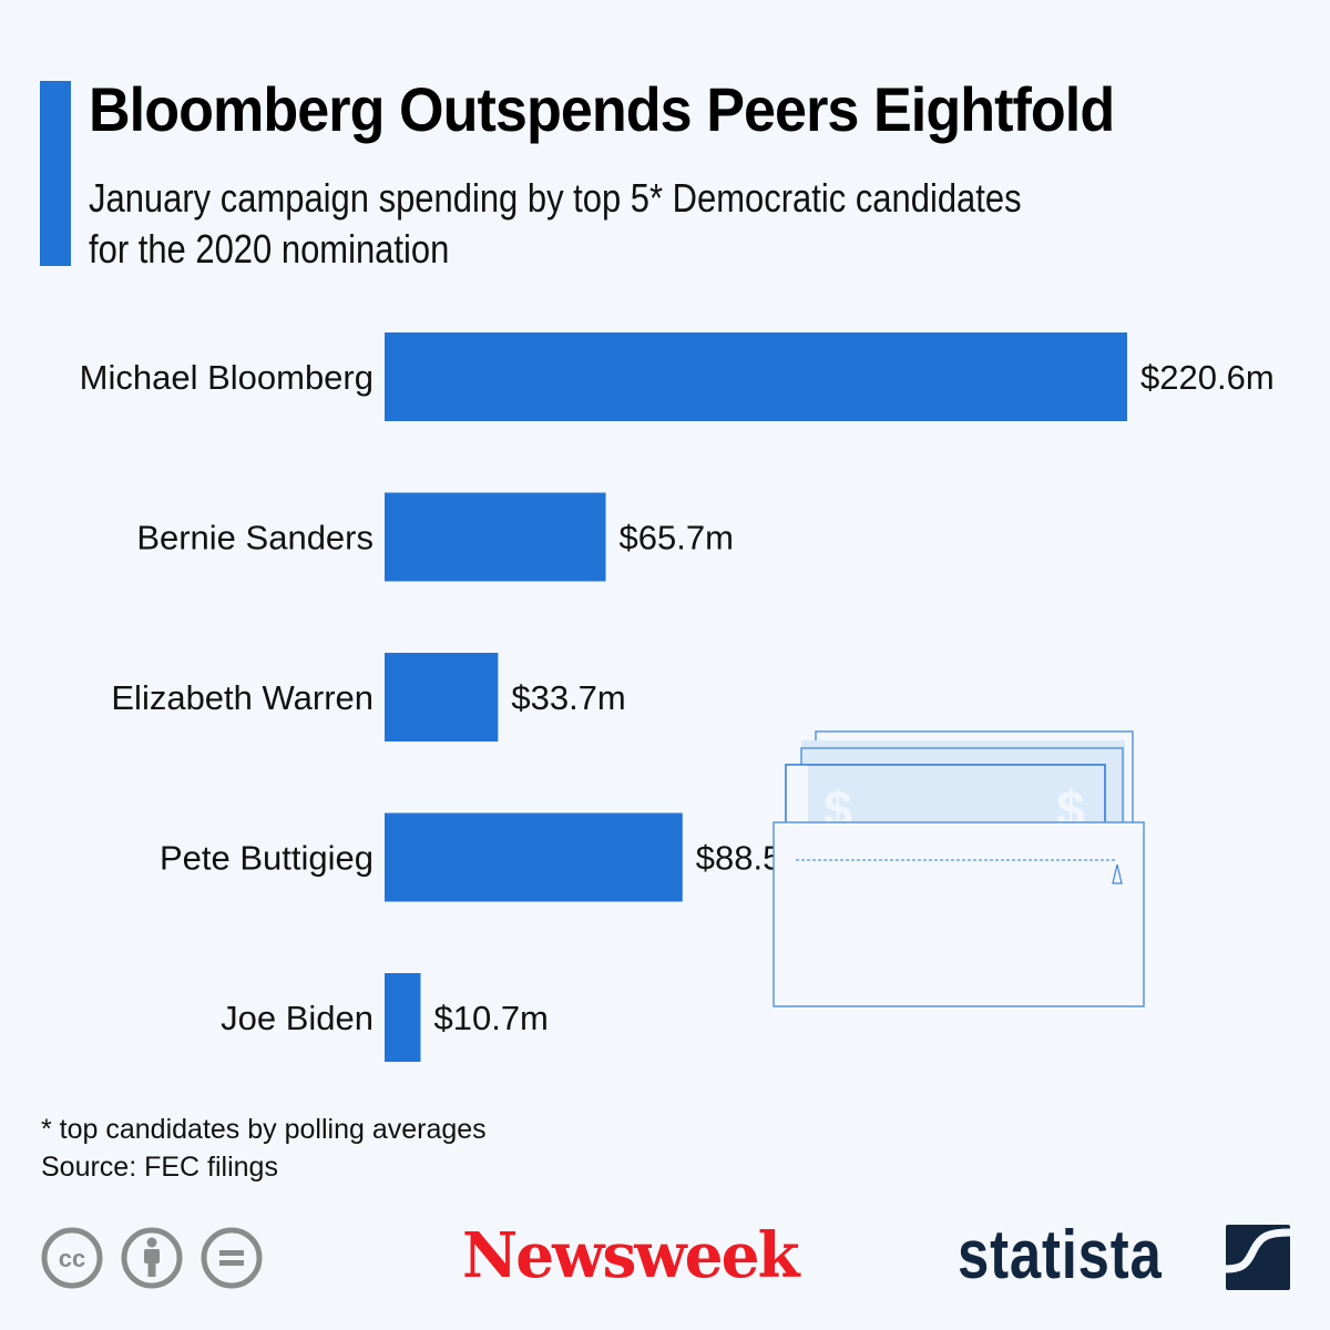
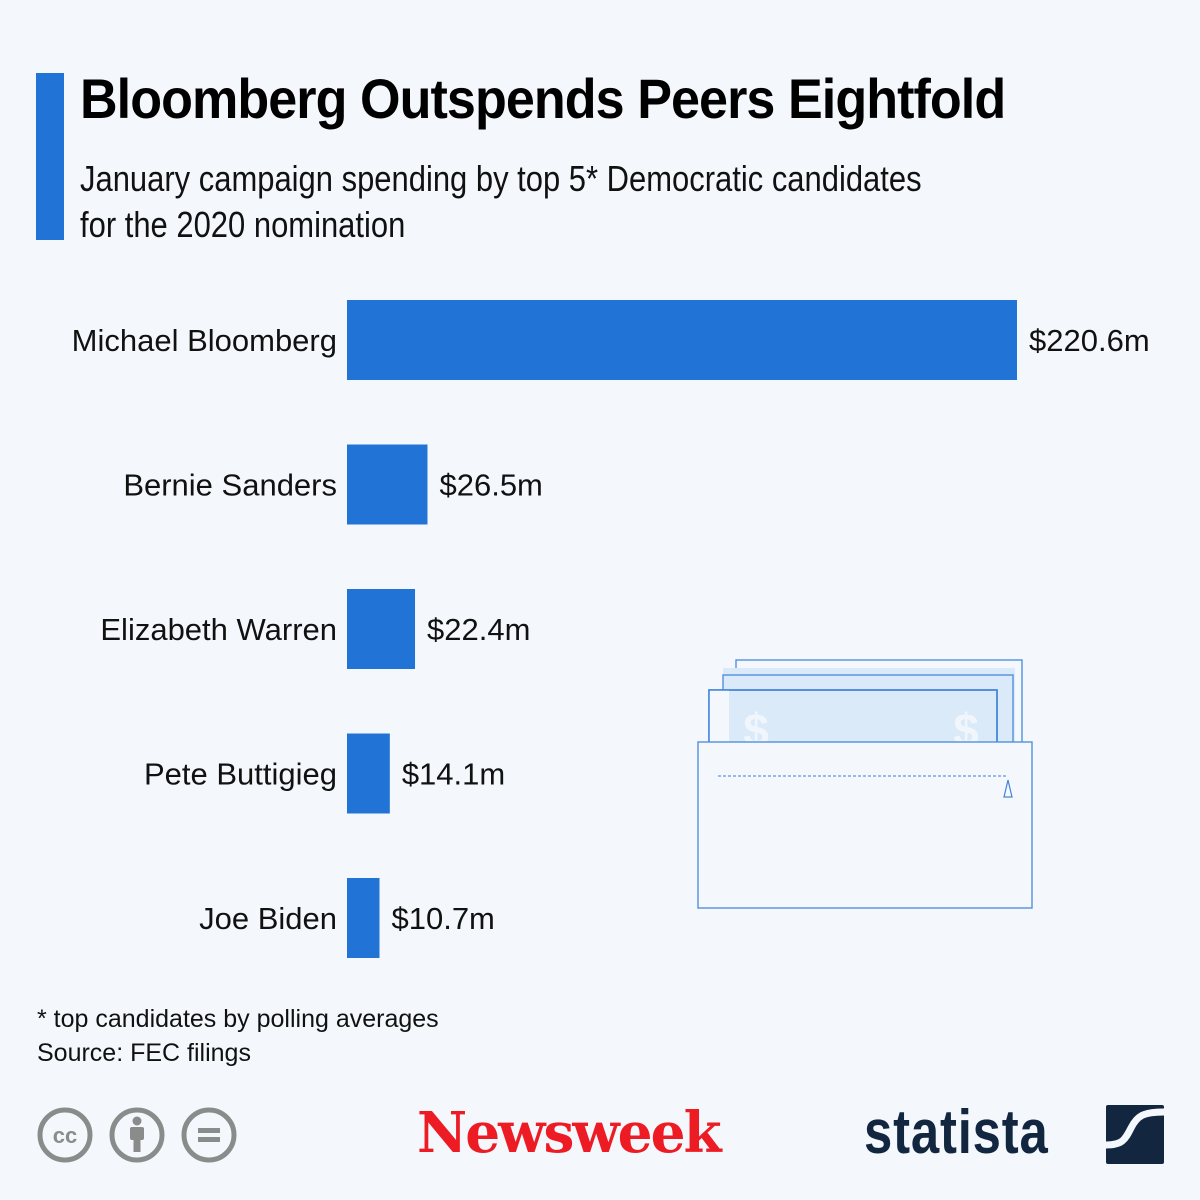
Bernie Sanders: $65.7m -> $26.5m
Elizabeth Warren: $33.7m -> $22.4m
Pete Buttigieg: $88.5m -> $14.1m
